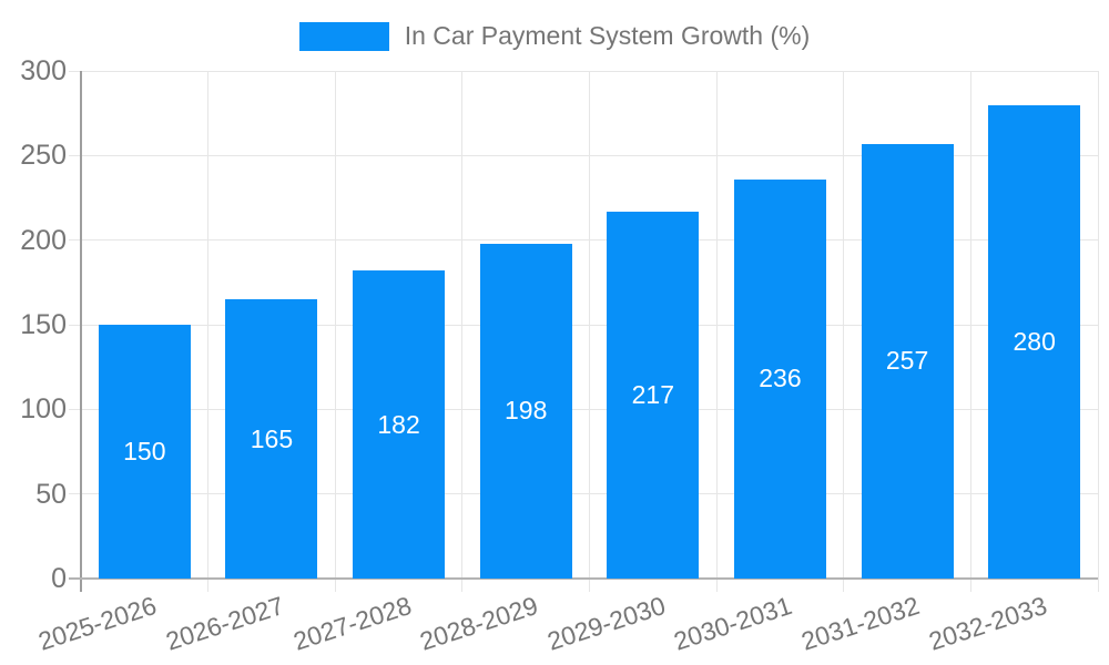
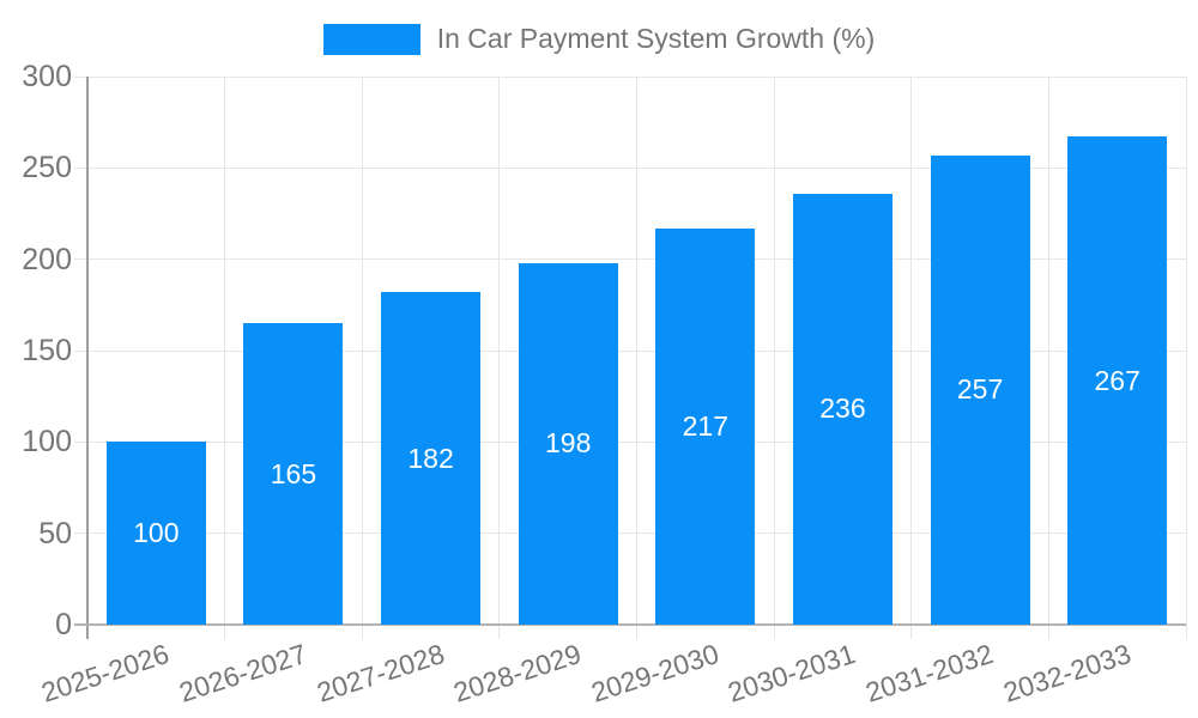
2025-2026: 150 -> 100
2032-2033: 280 -> 267
